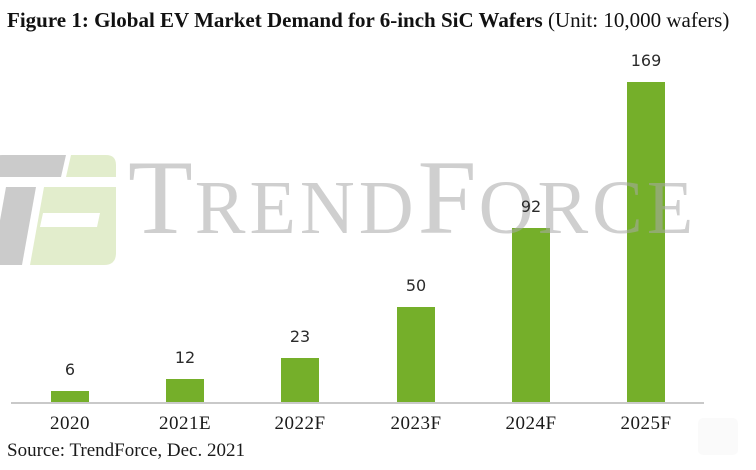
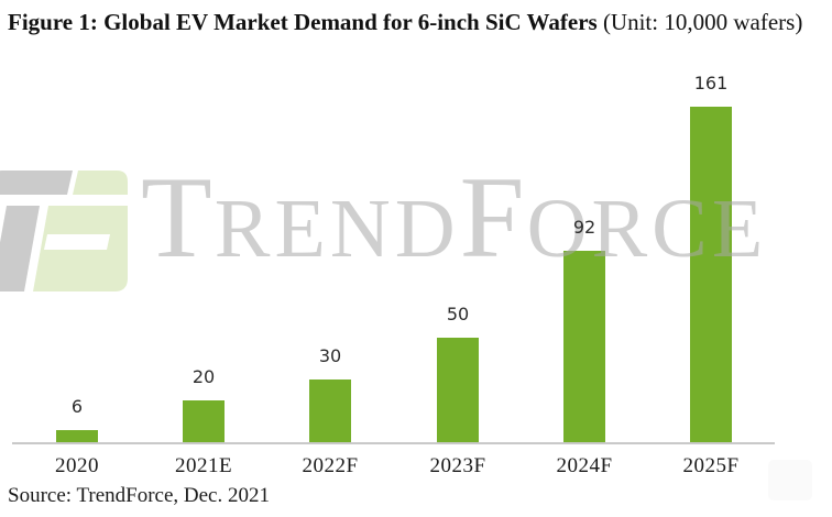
2021E: 12 -> 20
2022F: 23 -> 30
2025F: 169 -> 161
